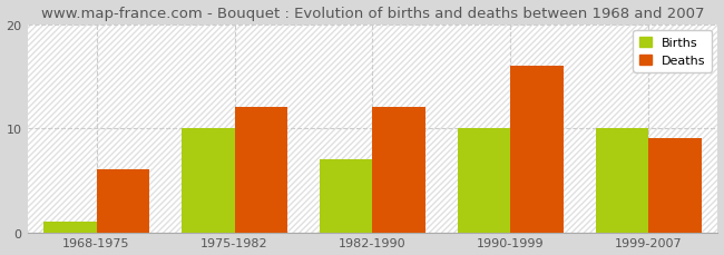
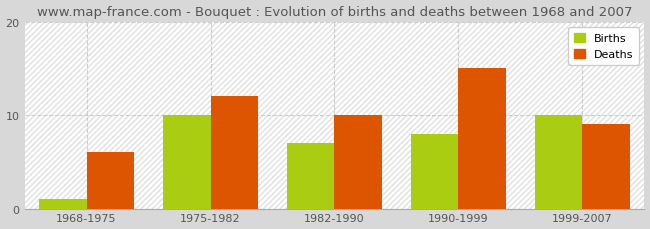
Deaths/1982-1990: 12 -> 10
Births/1990-1999: 10 -> 8
Deaths/1990-1999: 16 -> 15
